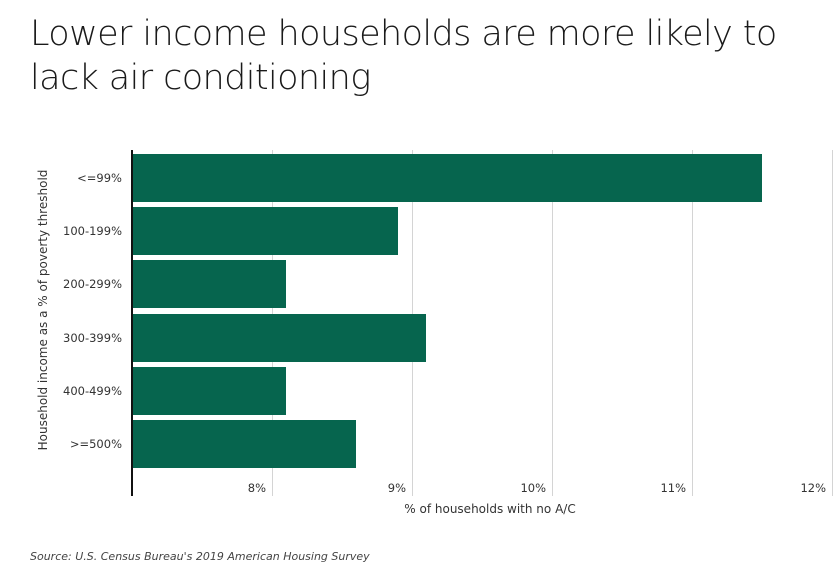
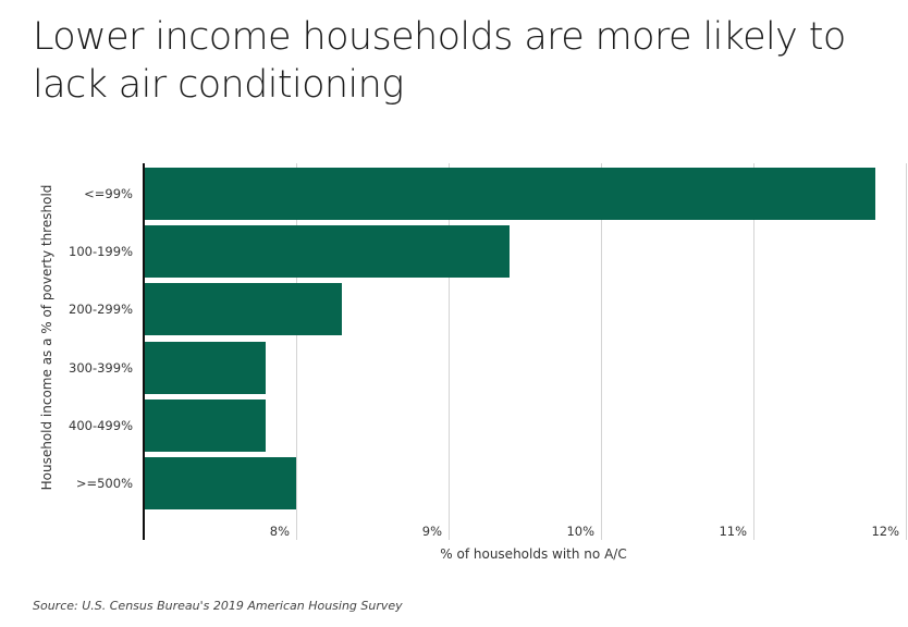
<=99%: 11.5% -> 11.8%
100-199%: 8.9% -> 9.4%
200-299%: 8.1% -> 8.3%
300-399%: 9.1% -> 7.8%
400-499%: 8.1% -> 7.8%
>=500%: 8.6% -> 8.0%
